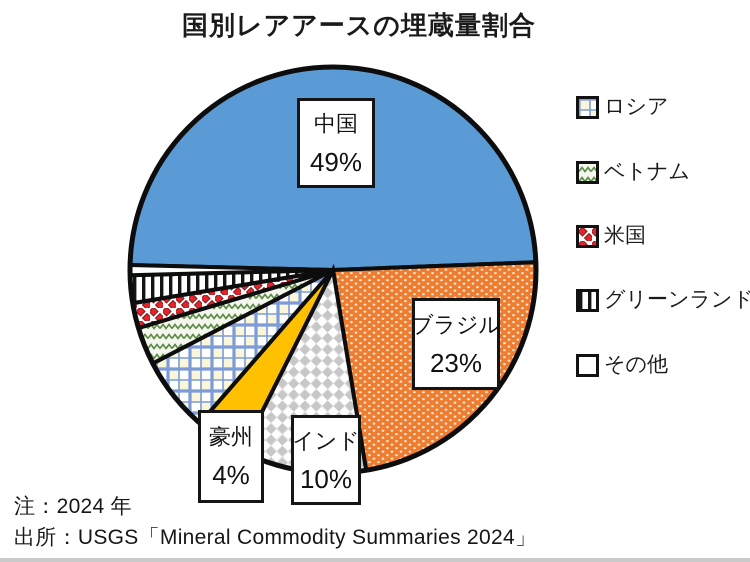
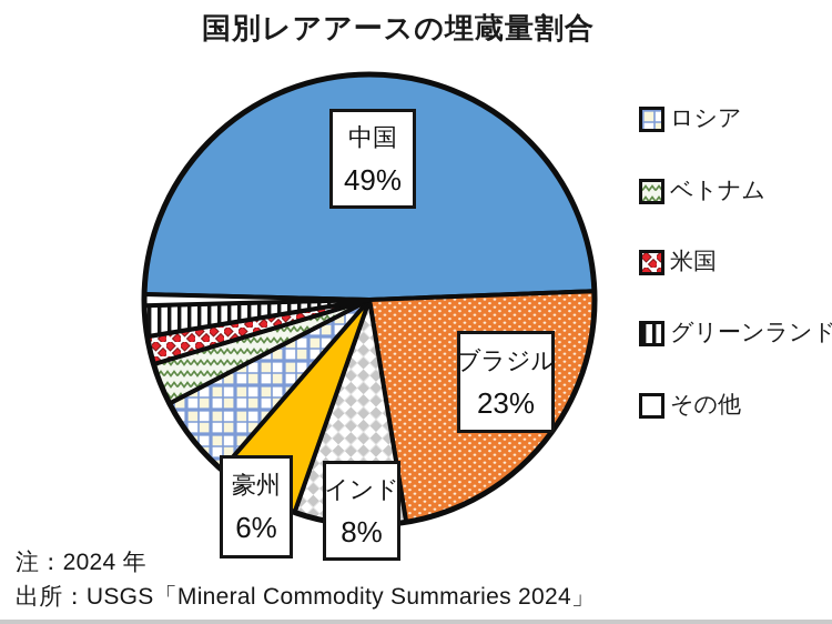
インド: 10% -> 8%
豪州: 4% -> 6%
